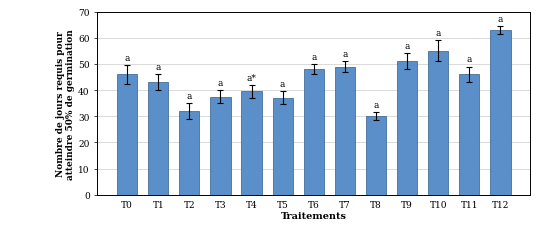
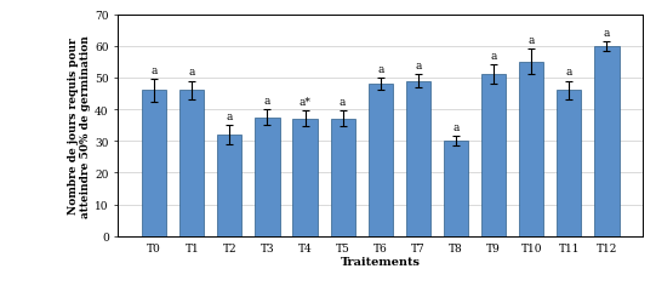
T1: 43.0 -> 46.0
T4: 39.5 -> 37.0
T12: 63.0 -> 60.0
